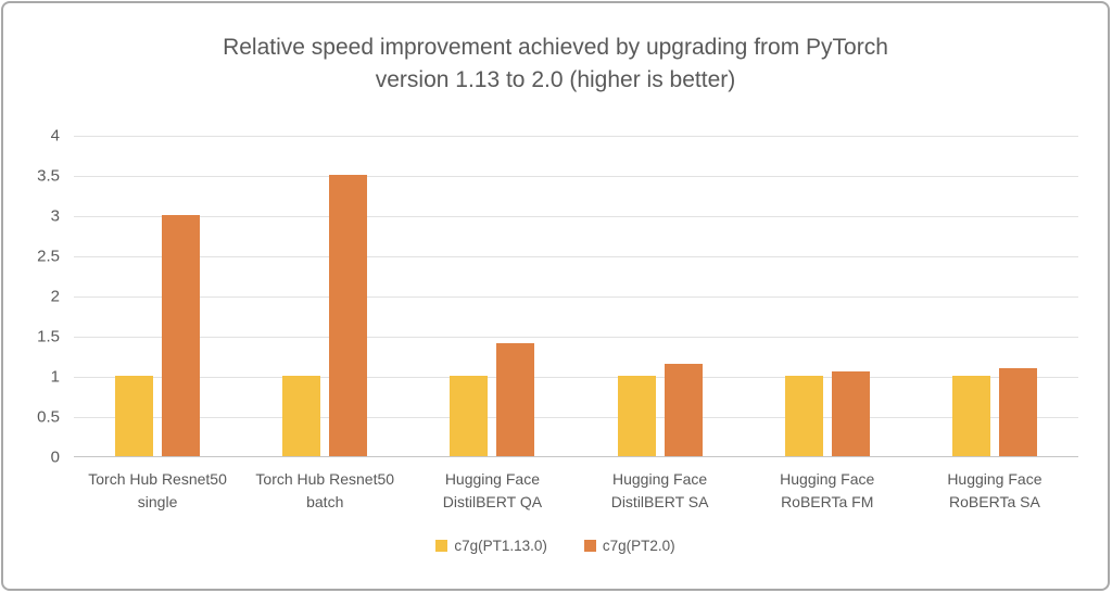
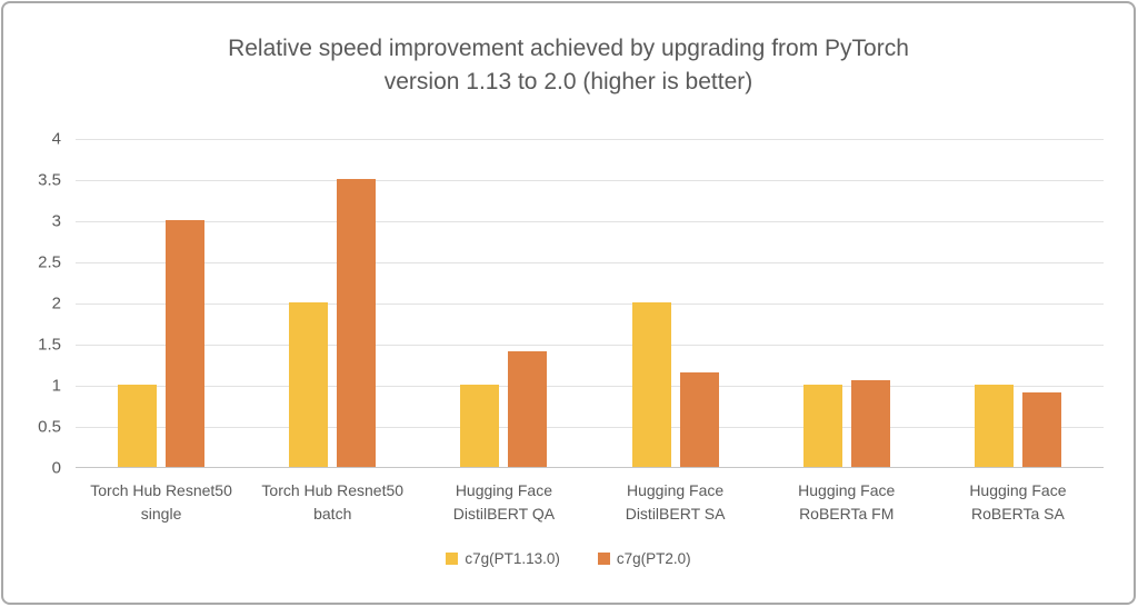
c7g(PT1.13.0)/Torch Hub Resnet50 batch: 1 -> 2
c7g(PT1.13.0)/Hugging Face DistilBERT SA: 1 -> 2
c7g(PT2.0)/Hugging Face RoBERTa SA: 1.1 -> 0.9
